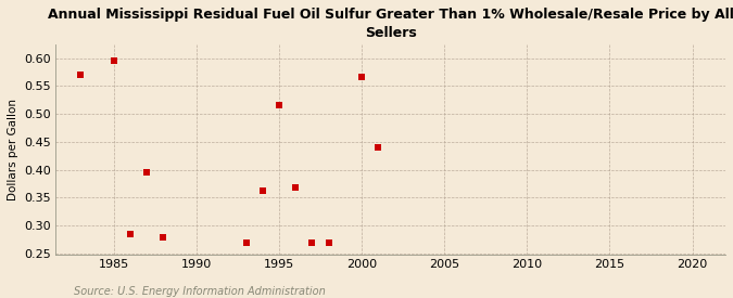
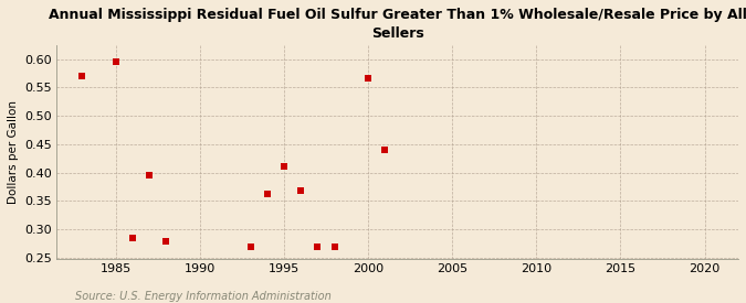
1995: 0.516 -> 0.410
